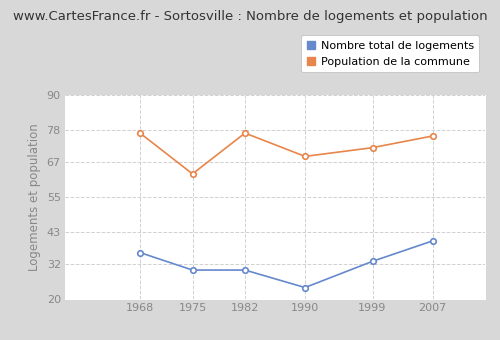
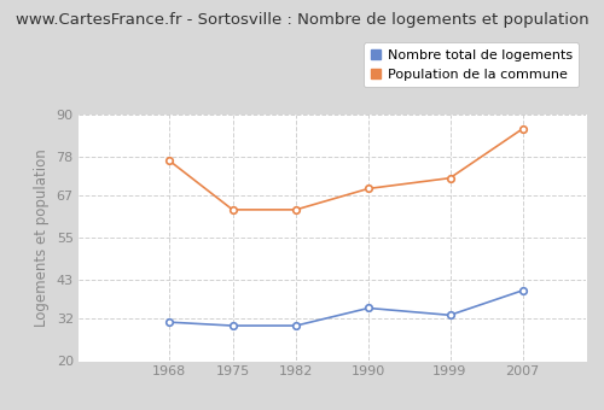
Nombre total de logements/1968: 36 -> 31
Population de la commune/1982: 77 -> 63
Nombre total de logements/1990: 24 -> 35
Population de la commune/2007: 76 -> 86
